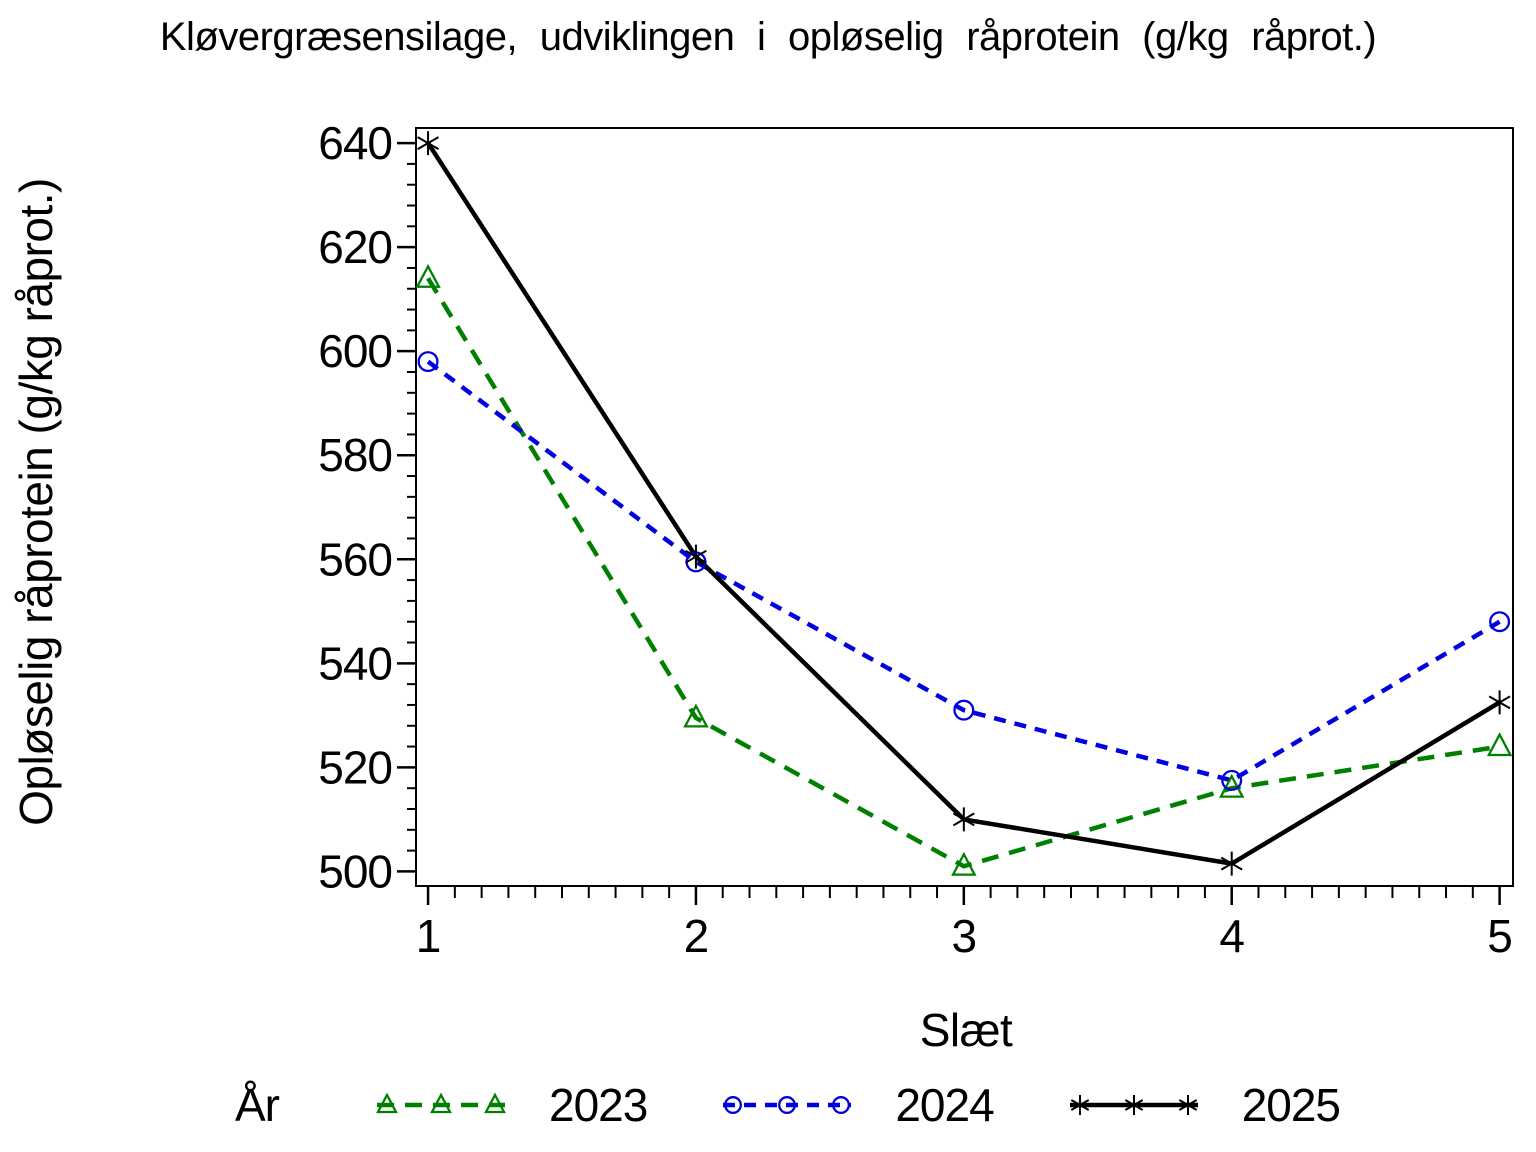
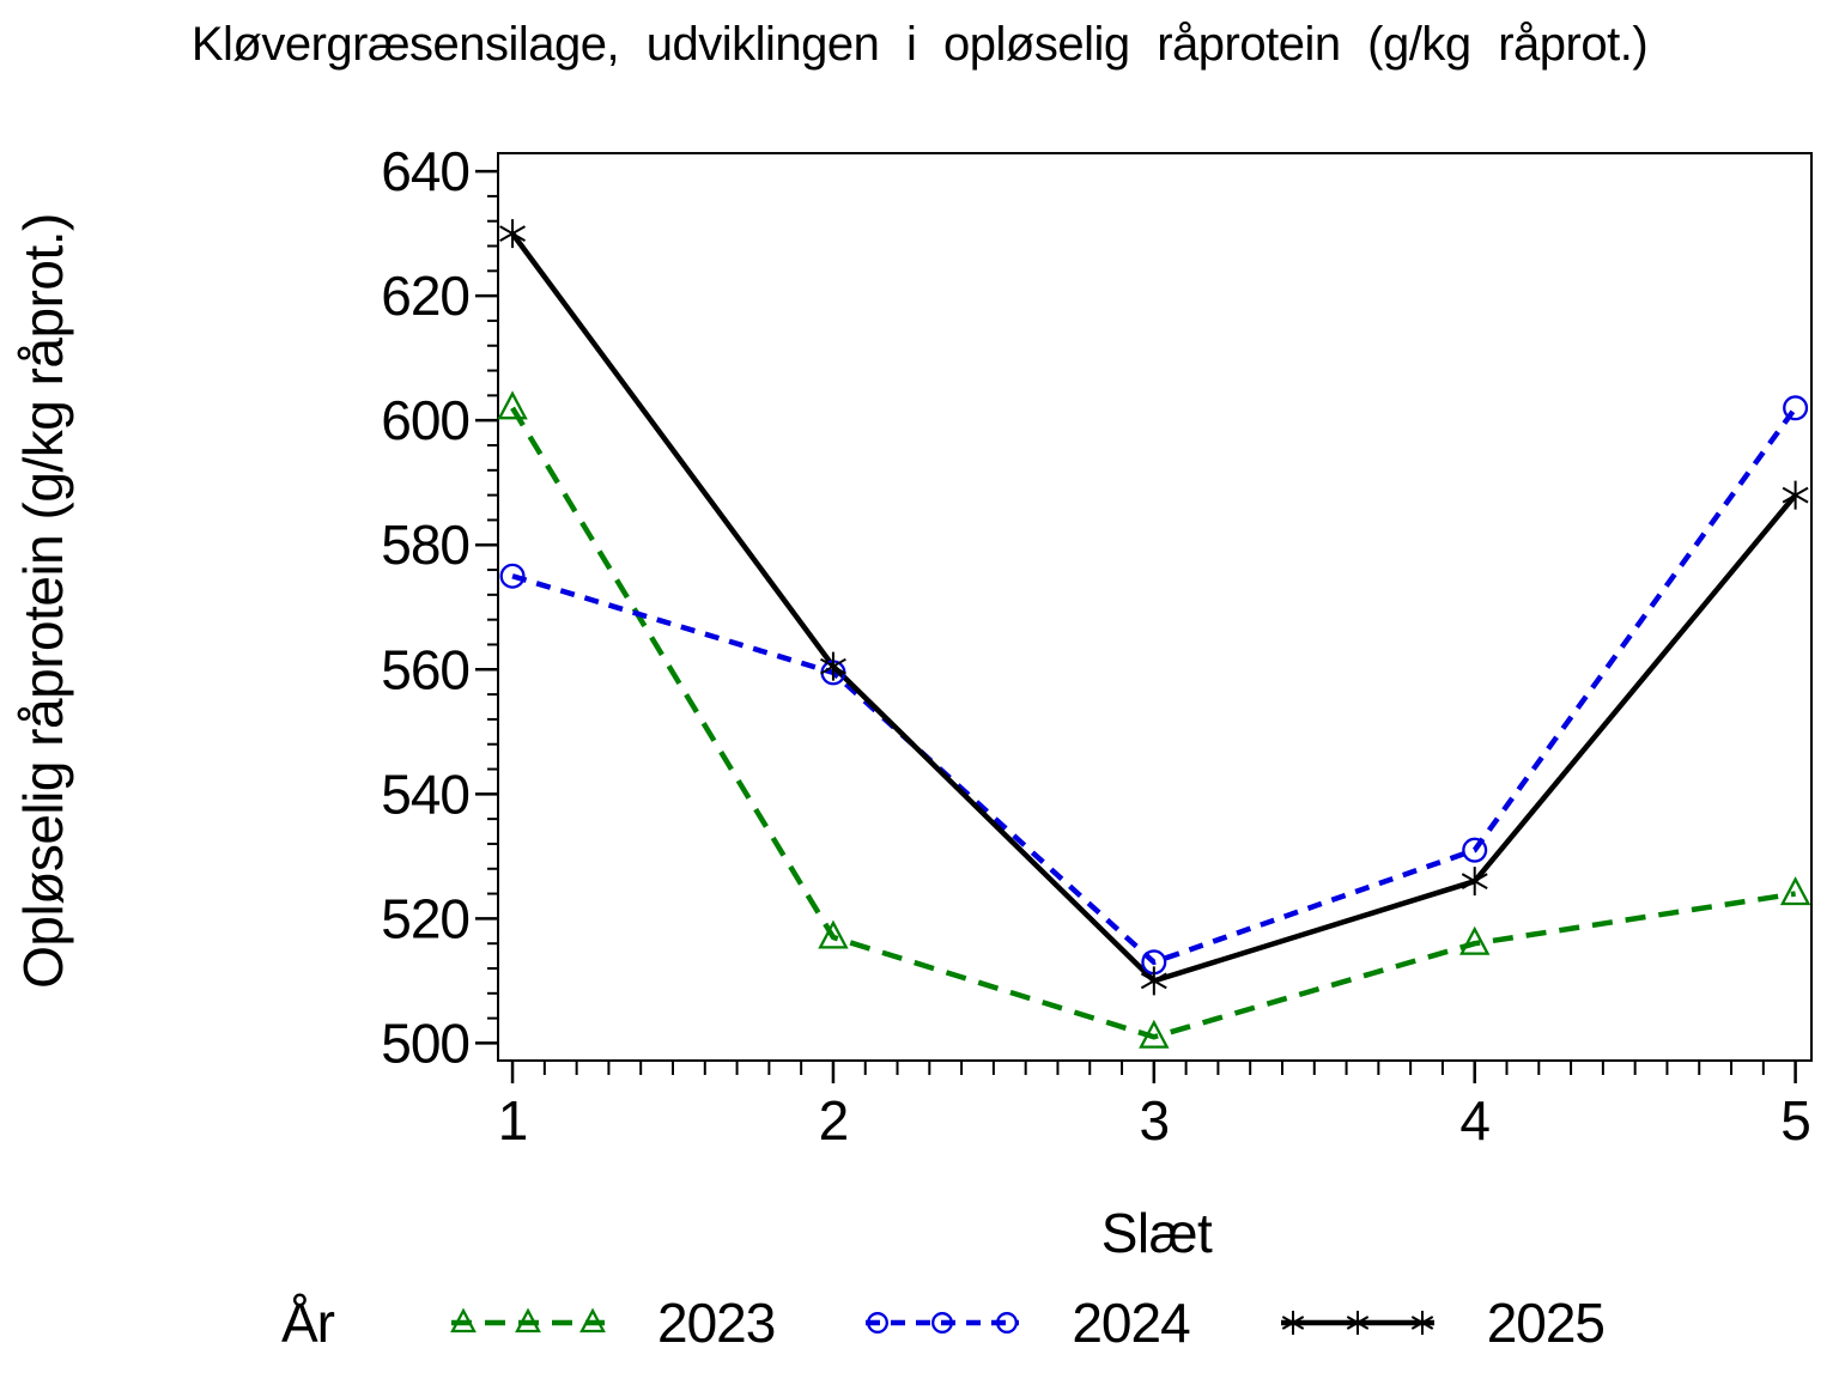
2023/1: 614 -> 602
2024/1: 598 -> 575
2025/1: 640 -> 630
2023/2: 530 -> 517
2024/3: 531 -> 513
2024/4: 518 -> 531
2025/4: 502 -> 526
2024/5: 548 -> 602
2025/5: 532 -> 588
